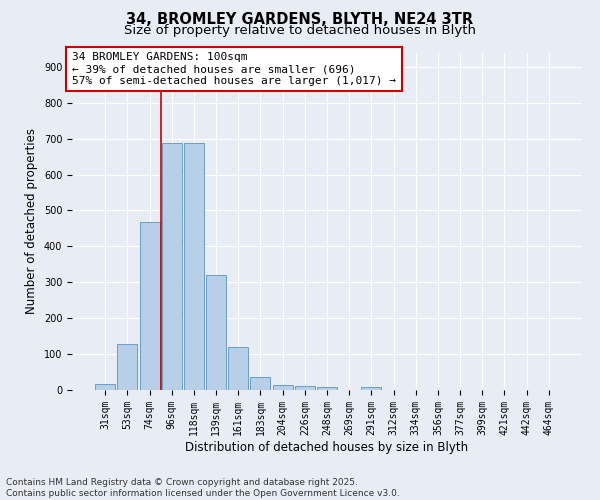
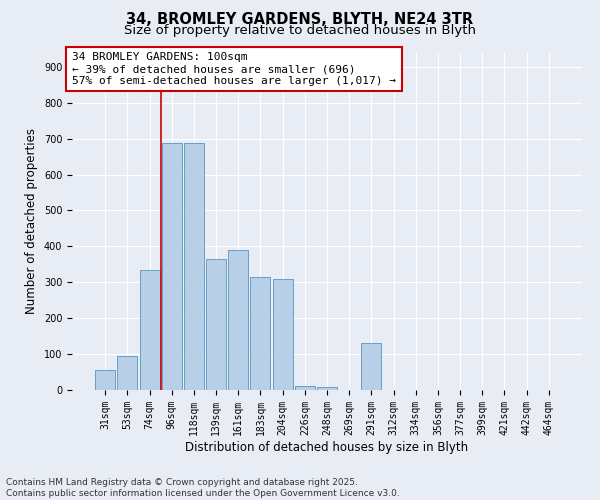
31sqm: 18 -> 55
53sqm: 128 -> 95
74sqm: 467 -> 335
139sqm: 320 -> 365
161sqm: 120 -> 390
183sqm: 35 -> 315
204sqm: 15 -> 310
291sqm: 8 -> 130
